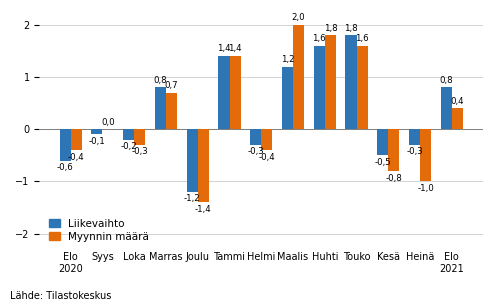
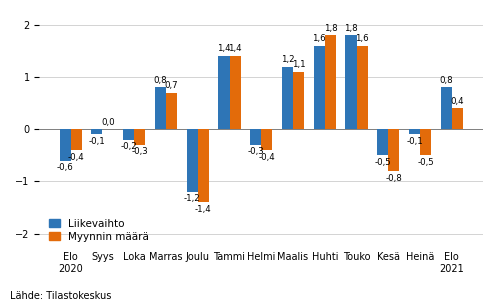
Myynnin määrä/Maalis: 2,0 -> 1,1
Liikevaihto/Heinä: -0,3 -> -0,1
Myynnin määrä/Heinä: -1,0 -> -0,5
